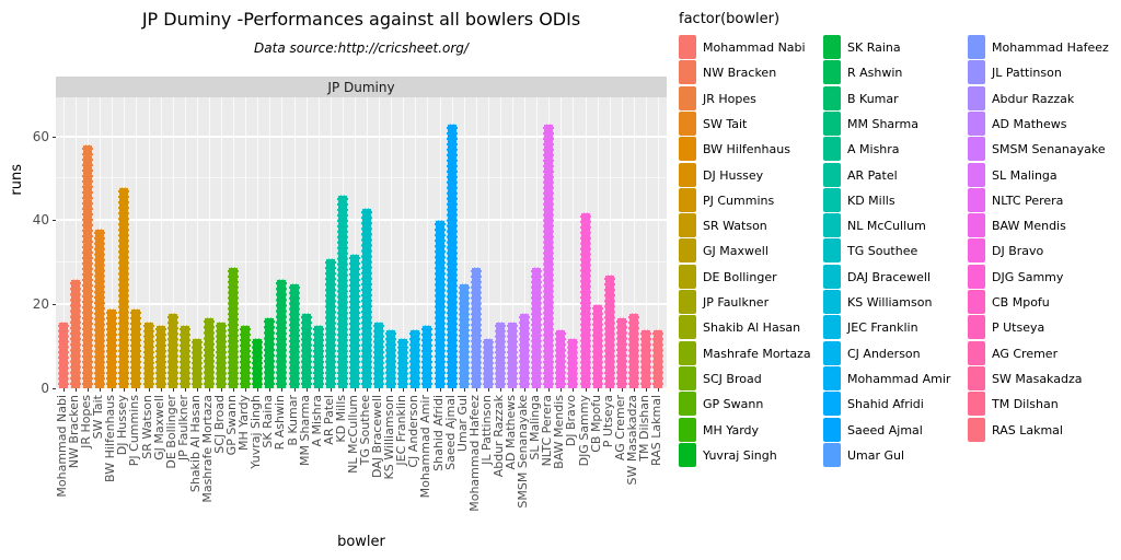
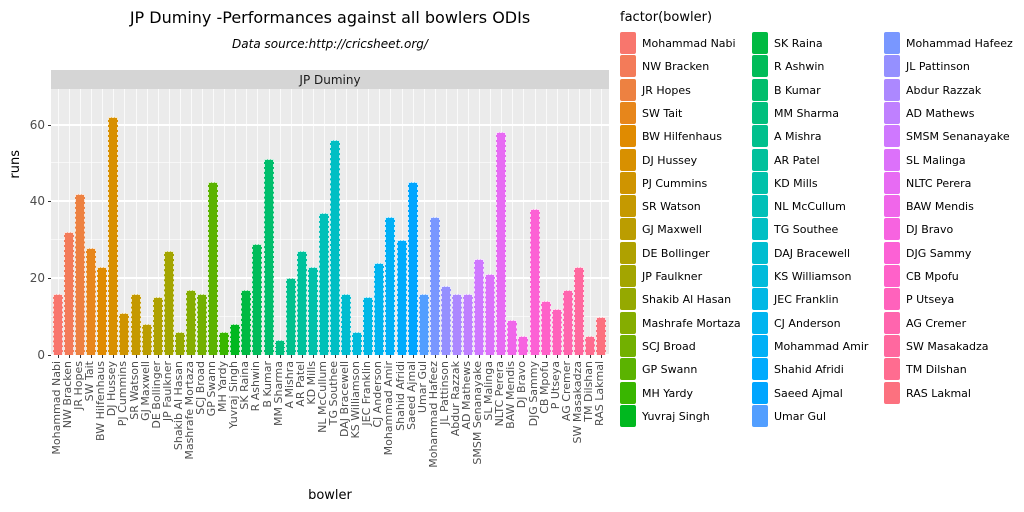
NW Bracken: 26 -> 32
JR Hopes: 58 -> 42
SW Tait: 38 -> 28
BW Hilfenhaus: 19 -> 23
DJ Hussey: 48 -> 62
PJ Cummins: 19 -> 11
GJ Maxwell: 15 -> 8
DE Bollinger: 18 -> 15
JP Faulkner: 15 -> 27
Shakib Al Hasan: 12 -> 6
GP Swann: 29 -> 45
MH Yardy: 15 -> 6
Yuvraj Singh: 12 -> 8
R Ashwin: 26 -> 29
B Kumar: 25 -> 51
MM Sharma: 18 -> 4
A Mishra: 15 -> 20
AR Patel: 31 -> 27
KD Mills: 46 -> 23
NL McCullum: 32 -> 37
TG Southee: 43 -> 56
KS Williamson: 14 -> 6
JEC Franklin: 12 -> 15
CJ Anderson: 14 -> 24
Mohammad Amir: 15 -> 36
Shahid Afridi: 40 -> 30
Saeed Ajmal: 63 -> 45
Umar Gul: 25 -> 16
Mohammad Hafeez: 29 -> 36
JL Pattinson: 12 -> 18
SMSM Senanayake: 18 -> 25
SL Malinga: 29 -> 21
NLTC Perera: 63 -> 58
BAW Mendis: 14 -> 9
DJ Bravo: 12 -> 5
DJG Sammy: 42 -> 38
CB Mpofu: 20 -> 14
P Utseya: 27 -> 12
SW Masakadza: 18 -> 23
TM Dilshan: 14 -> 5
RAS Lakmal: 14 -> 10
